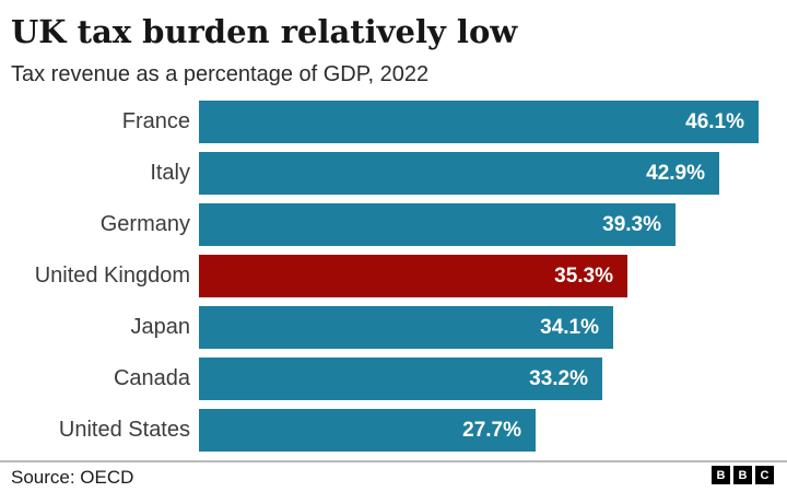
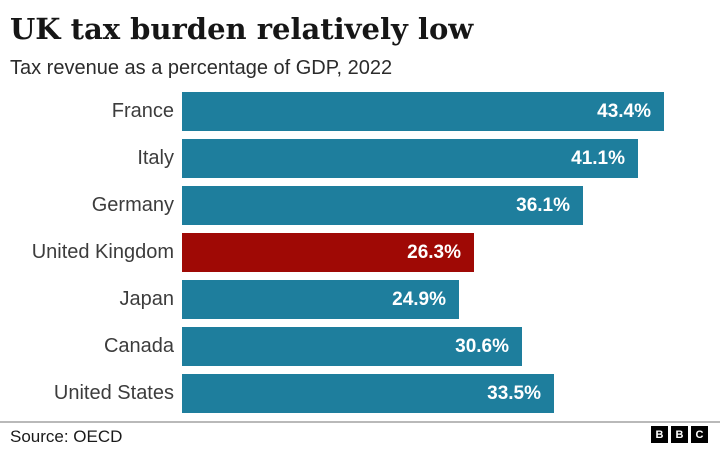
France: 46.1% -> 43.4%
Italy: 42.9% -> 41.1%
Germany: 39.3% -> 36.1%
United Kingdom: 35.3% -> 26.3%
Japan: 34.1% -> 24.9%
Canada: 33.2% -> 30.6%
United States: 27.7% -> 33.5%
